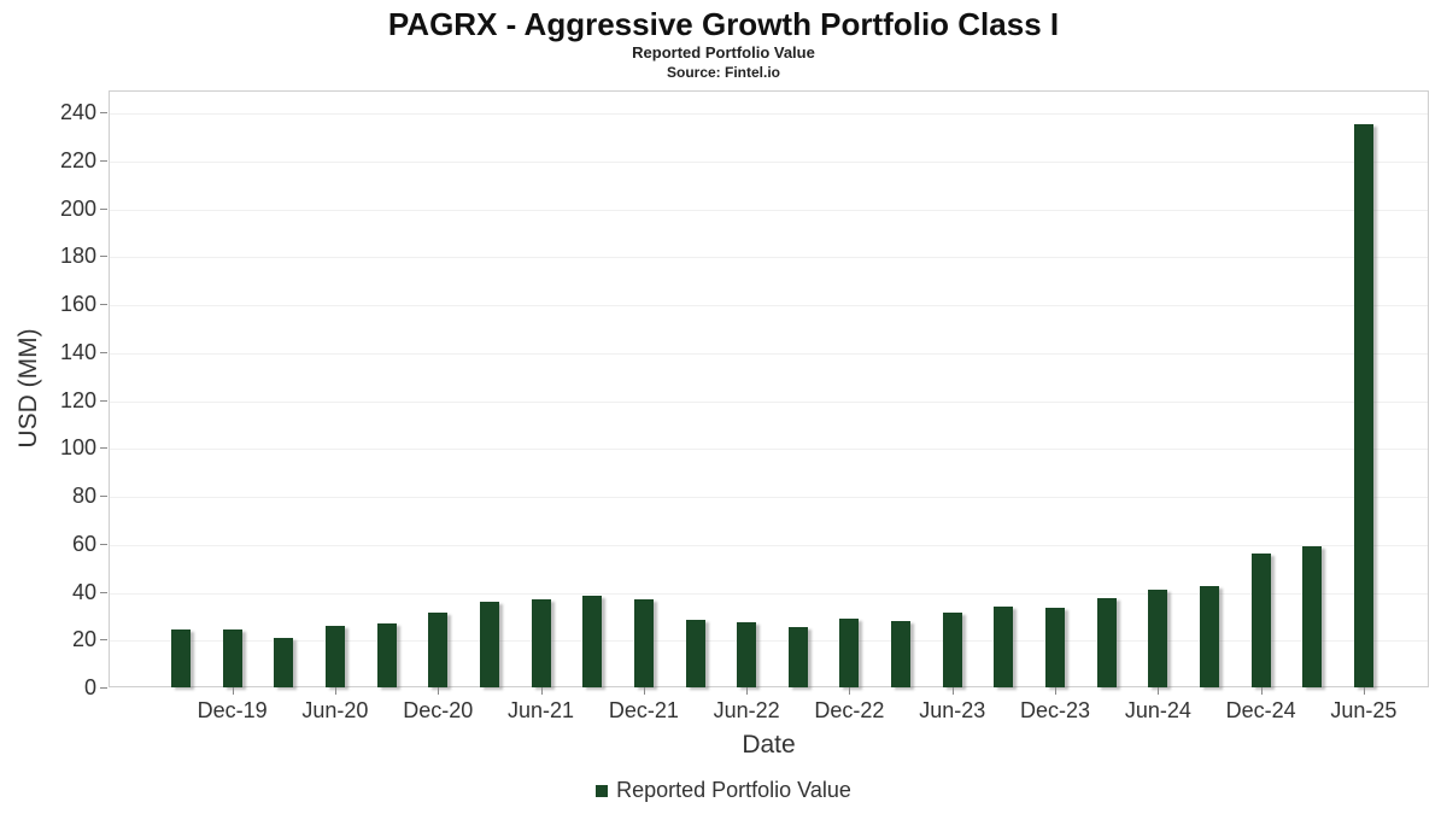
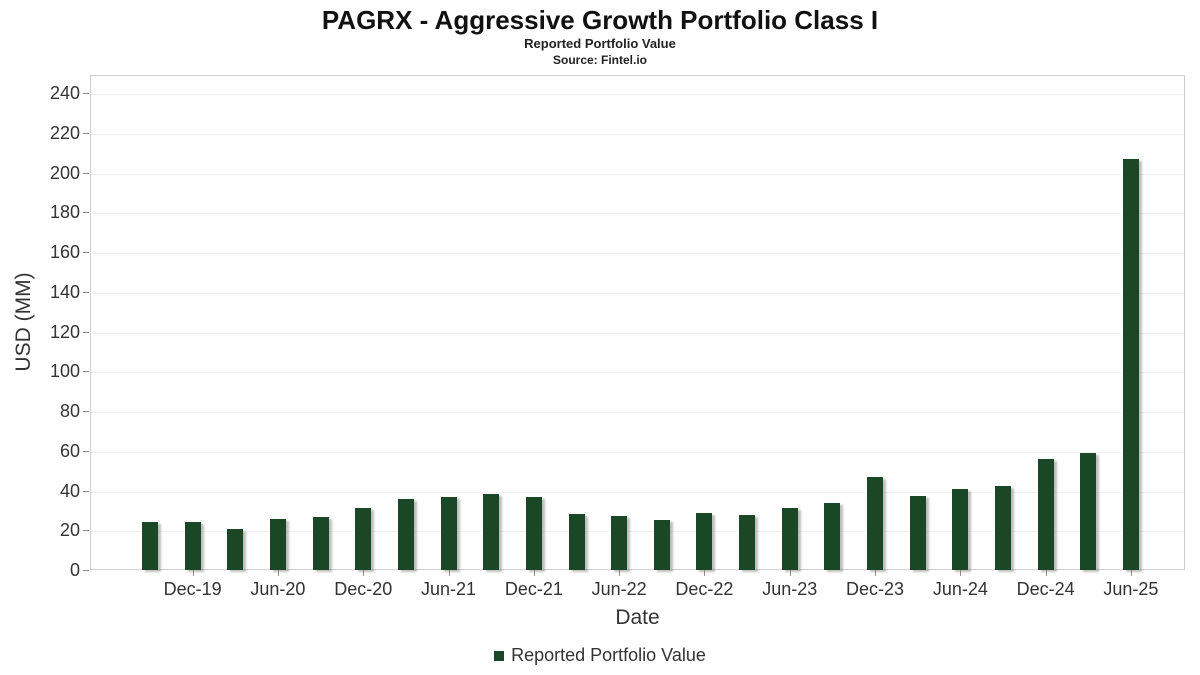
Dec-23: 33 -> 47
Jun-25: 235 -> 207
